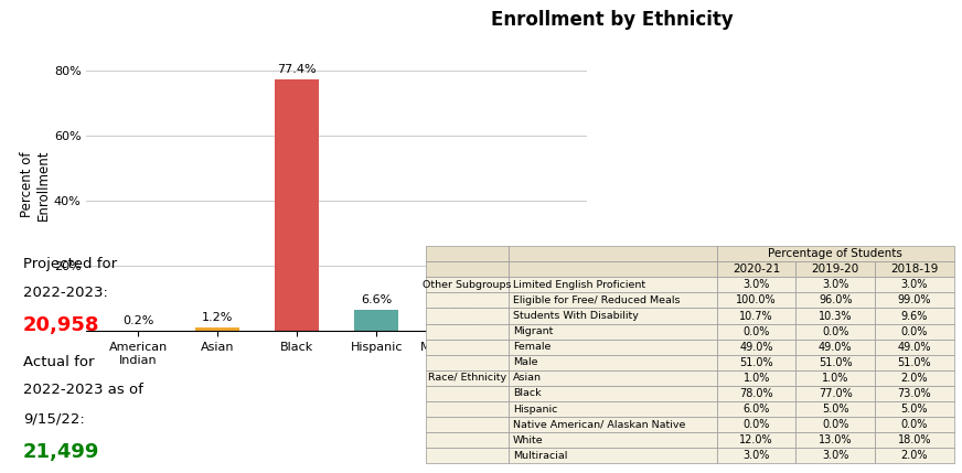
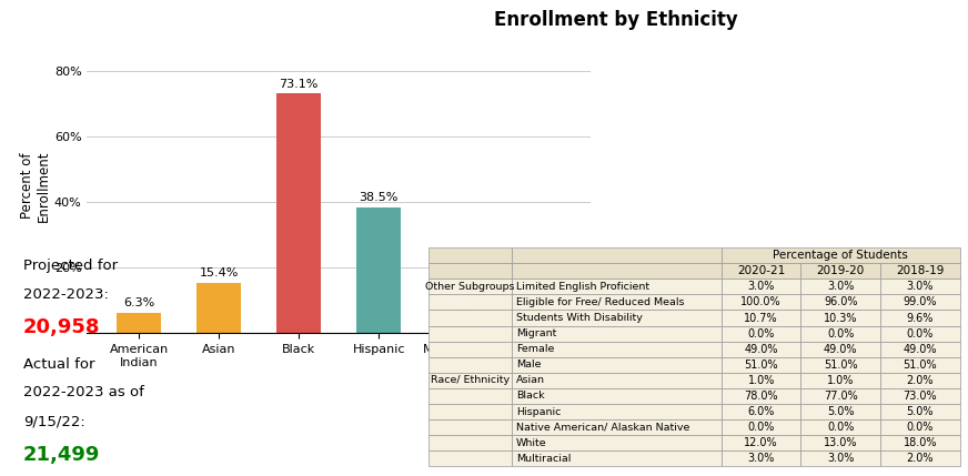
American Indian: 0.2% -> 6.3%
Asian: 1.2% -> 15.4%
Black: 77.4% -> 73.1%
Hispanic: 6.6% -> 38.5%
